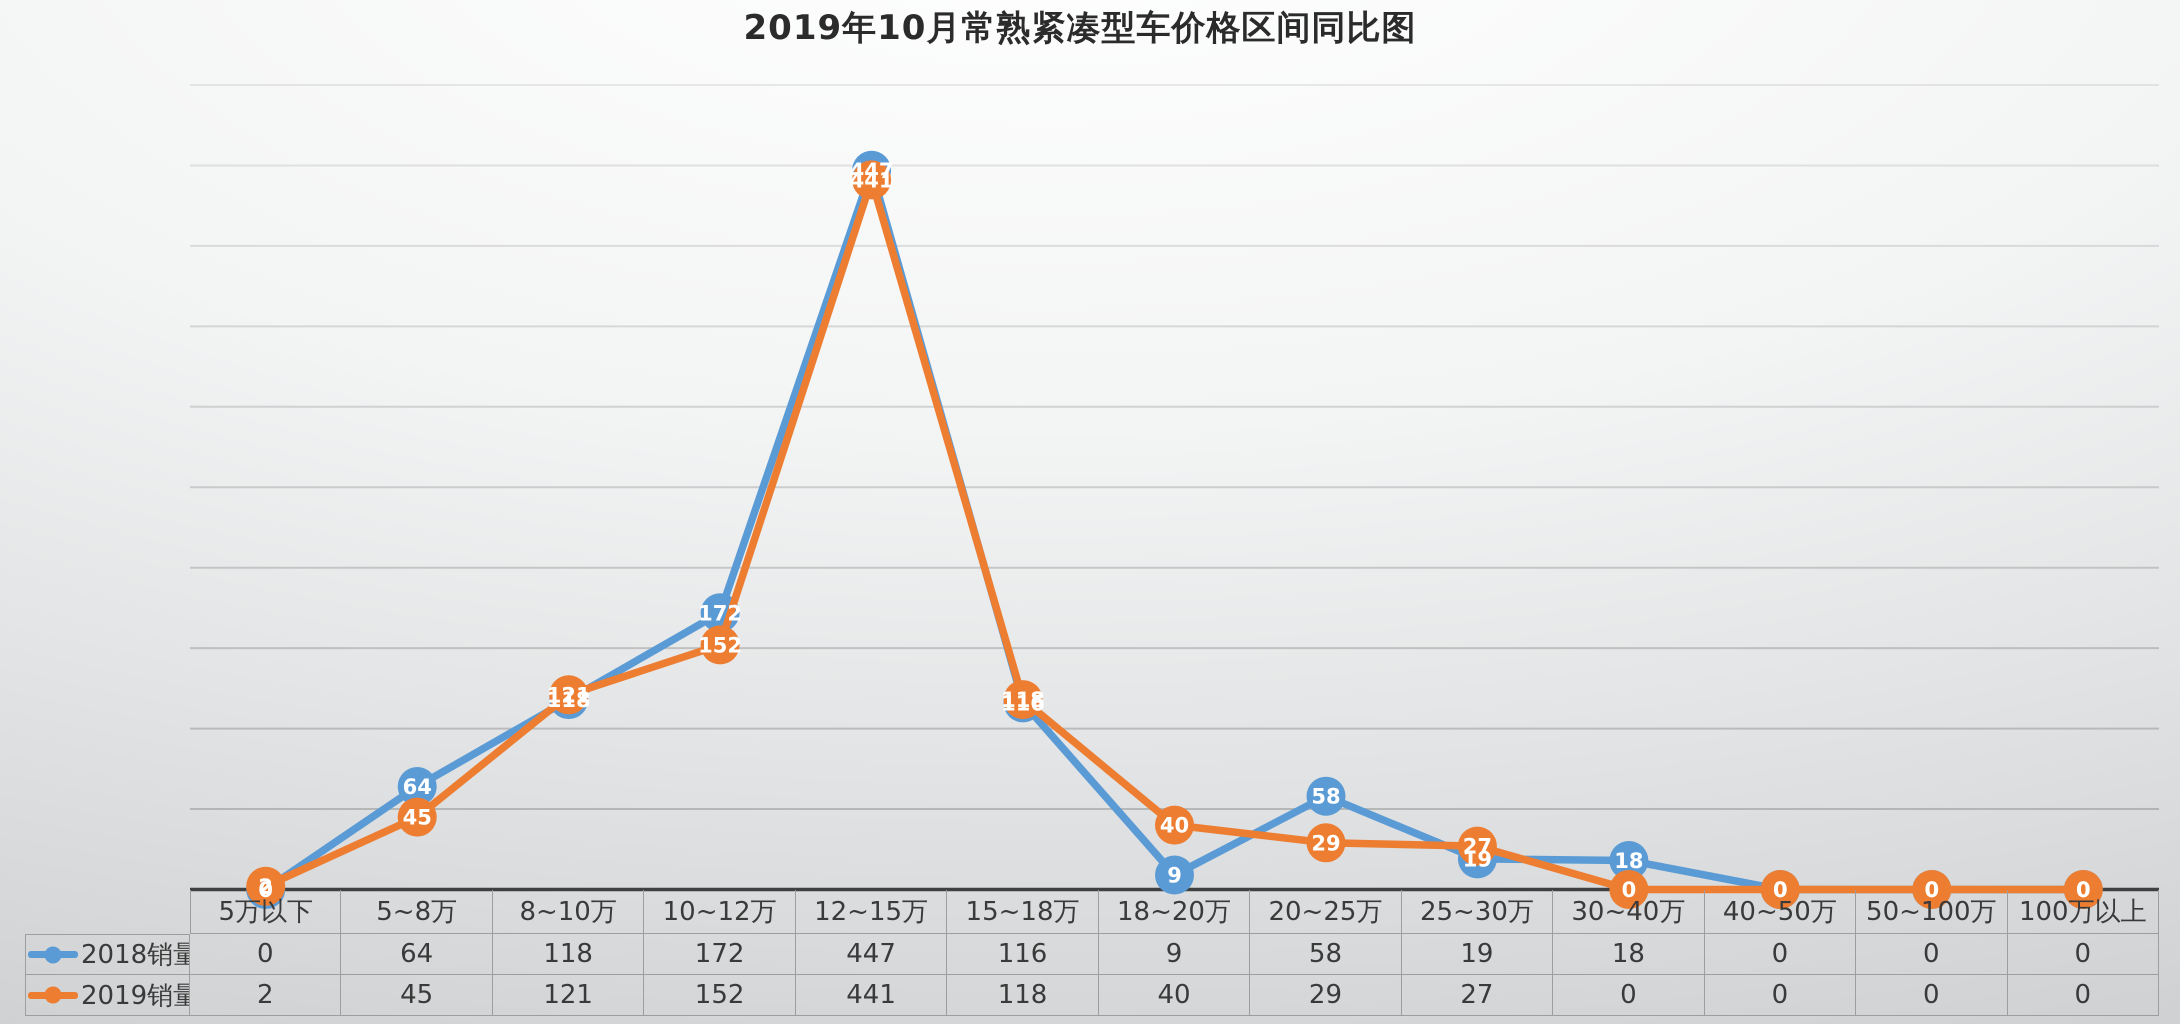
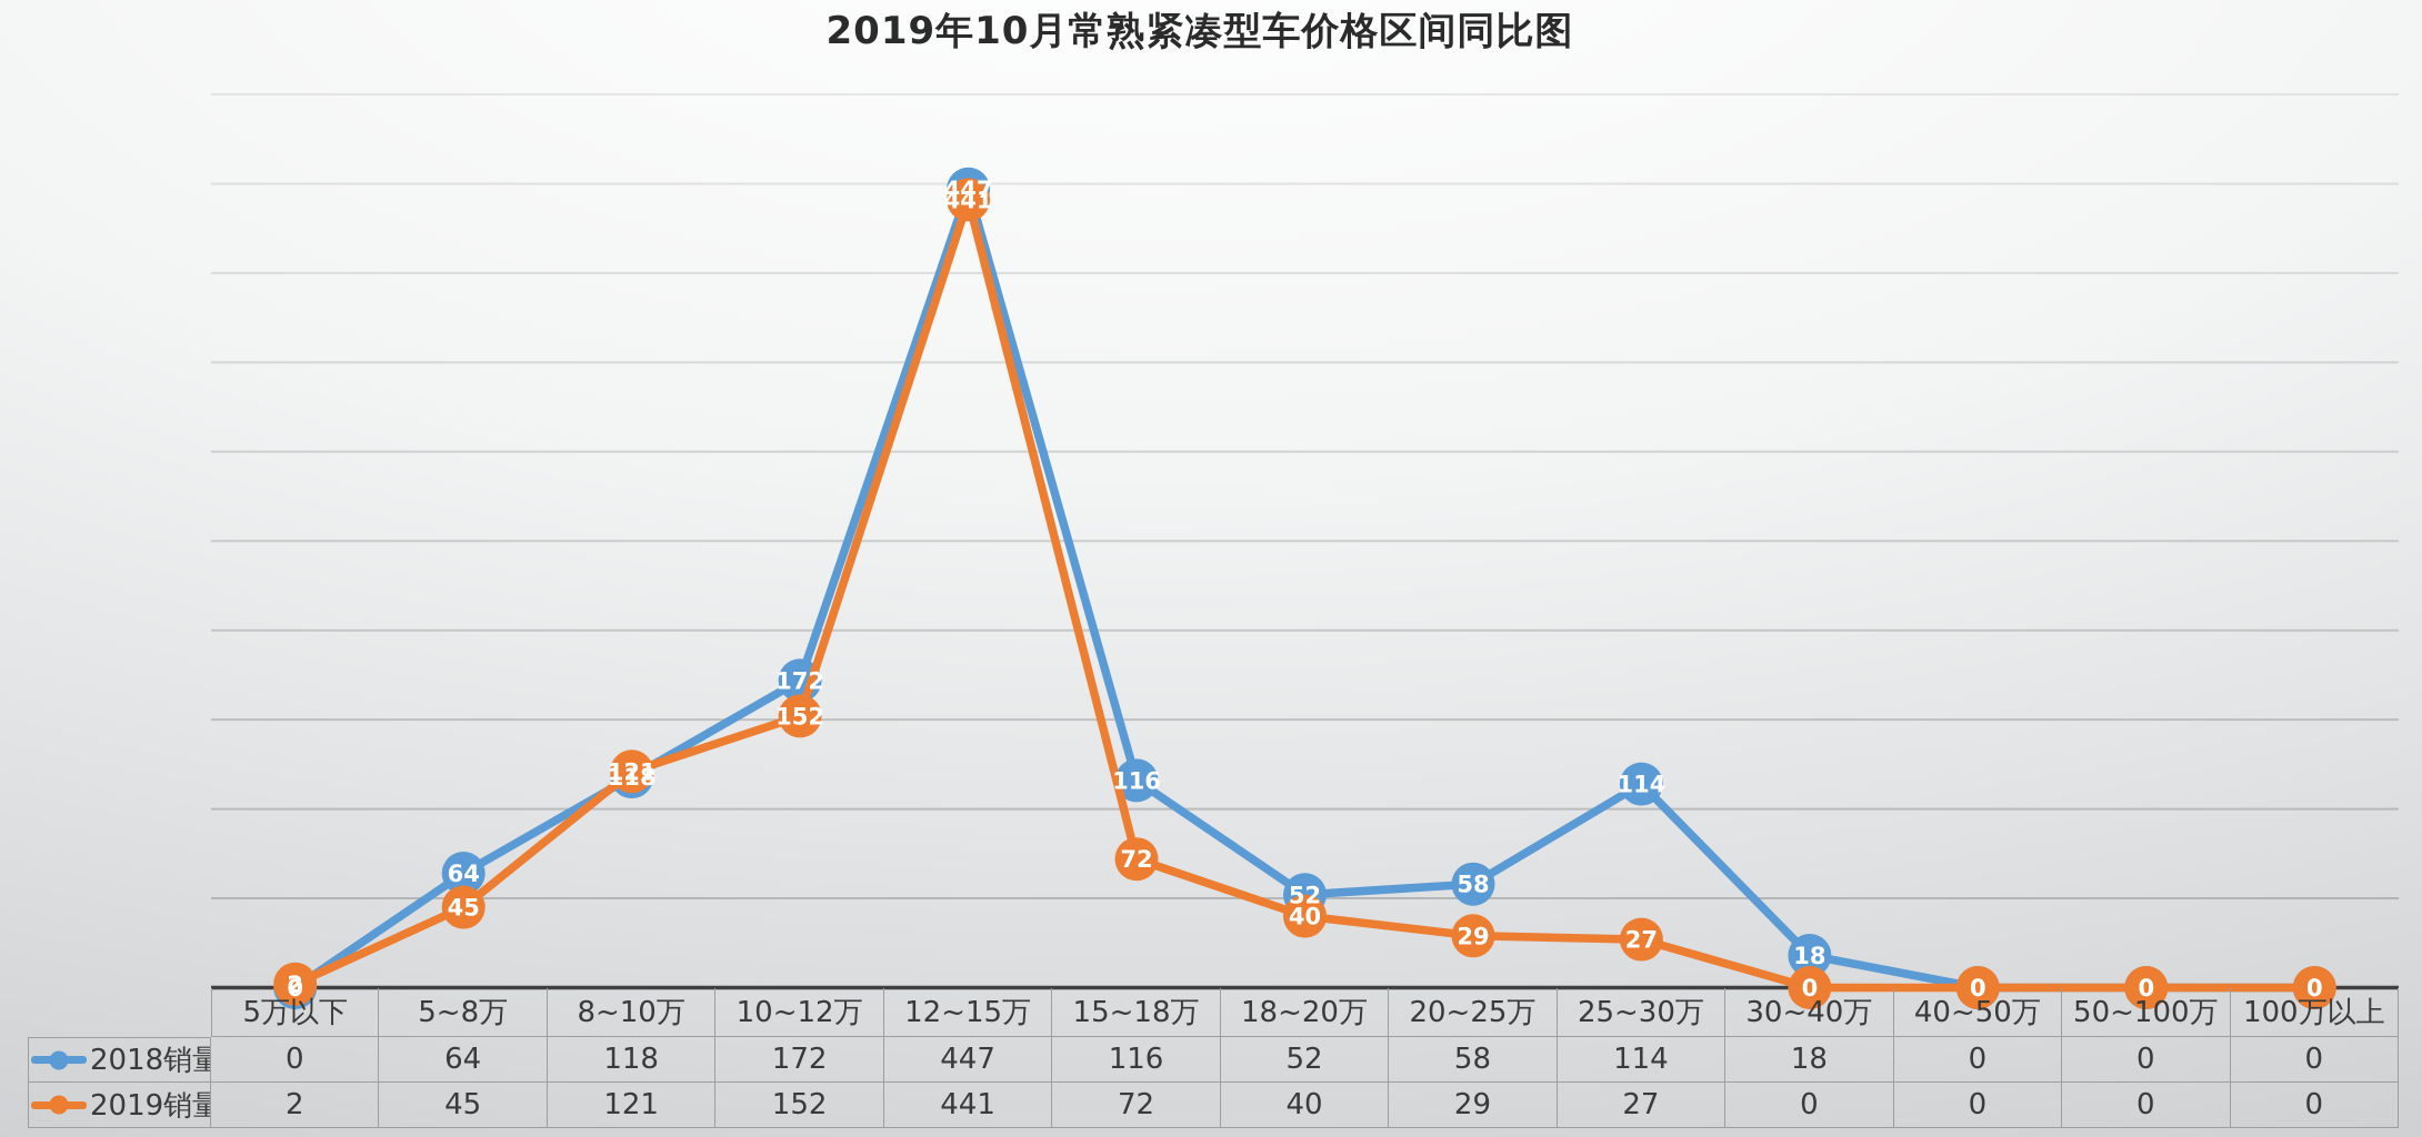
2019销量/15~18万: 118 -> 72
2018销量/18~20万: 9 -> 52
2018销量/25~30万: 19 -> 114
